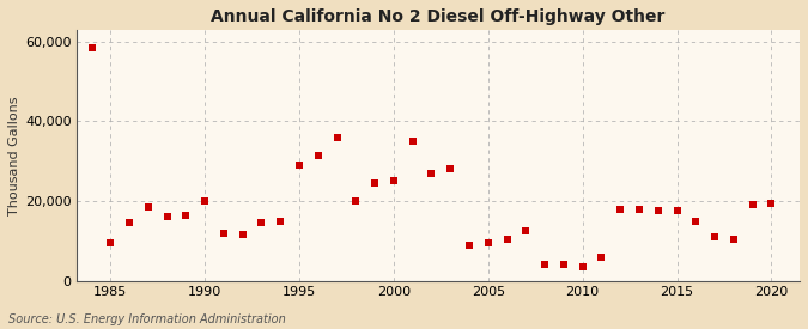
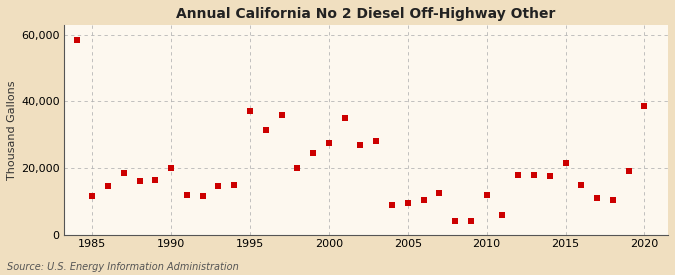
1985: 9,500 -> 11,500
1995: 29,000 -> 37,000
2000: 25,000 -> 27,500
2010: 3,500 -> 12,000
2015: 17,500 -> 21,500
2020: 19,500 -> 38,500
